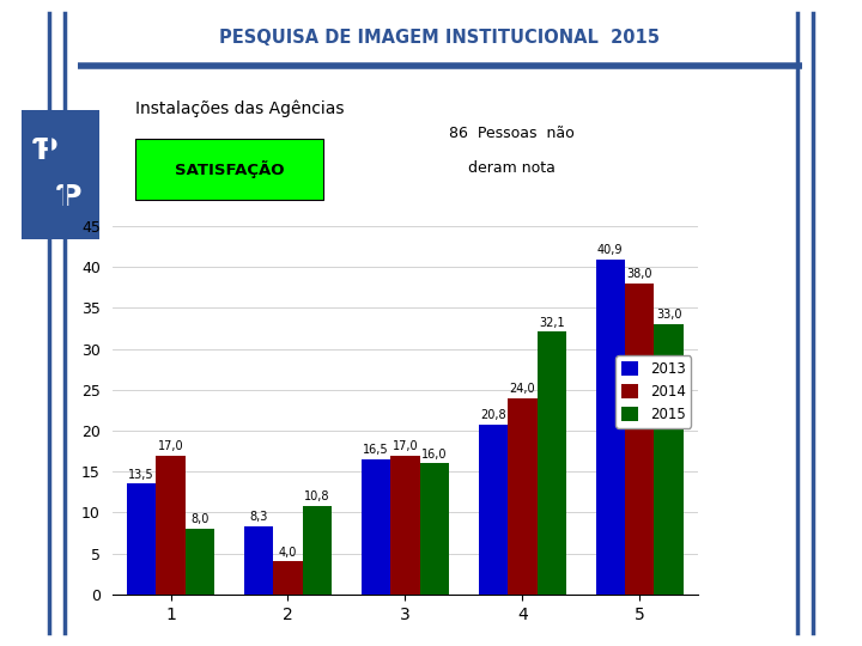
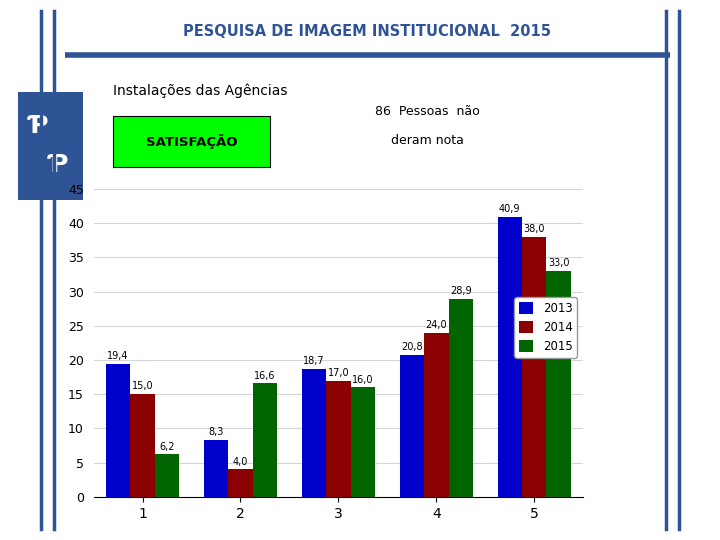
2013/1: 13,5 -> 19,4
2014/1: 17,0 -> 15,0
2015/1: 8,0 -> 6,2
2015/2: 10,8 -> 16,6
2013/3: 16,5 -> 18,7
2015/4: 32,1 -> 28,9
